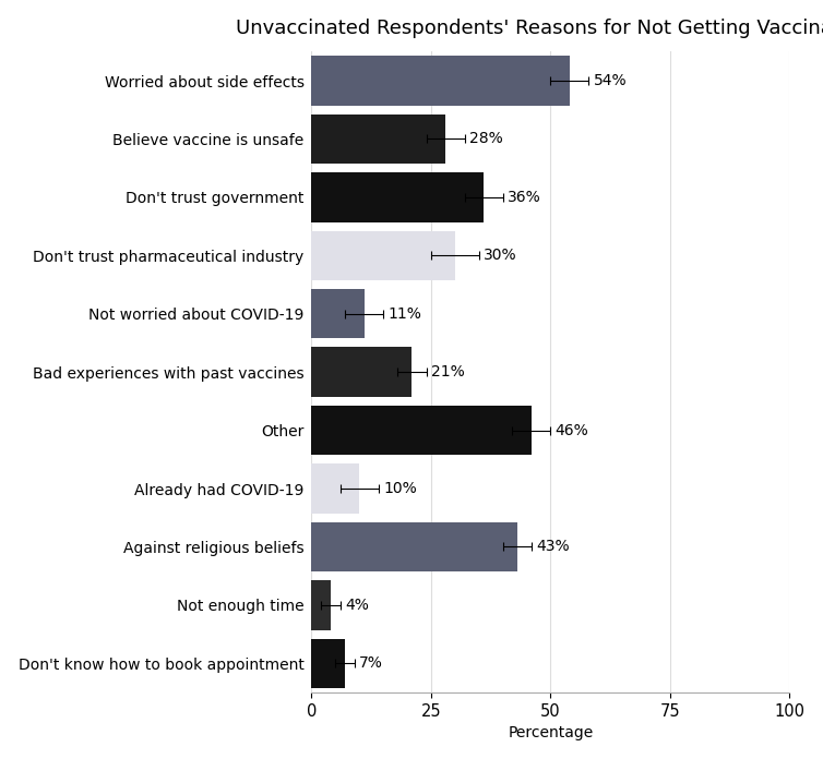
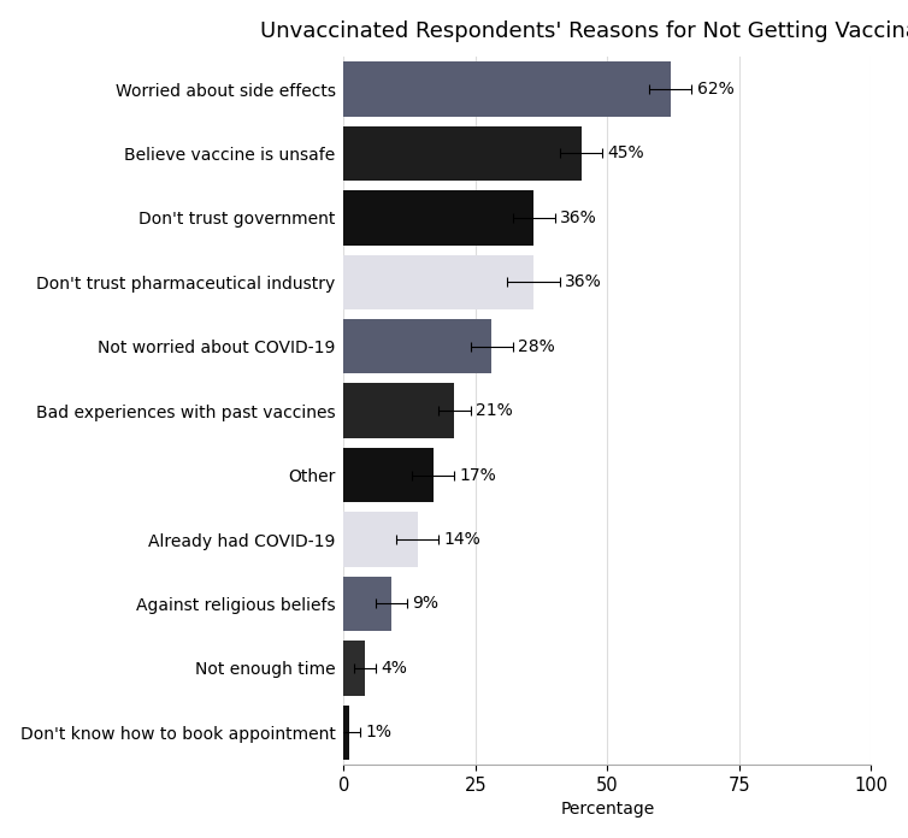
Worried about side effects: 54% -> 62%
Believe vaccine is unsafe: 28% -> 45%
Don't trust pharmaceutical industry: 30% -> 36%
Not worried about COVID-19: 11% -> 28%
Other: 46% -> 17%
Already had COVID-19: 10% -> 14%
Against religious beliefs: 43% -> 9%
Don't know how to book appointment: 7% -> 1%
